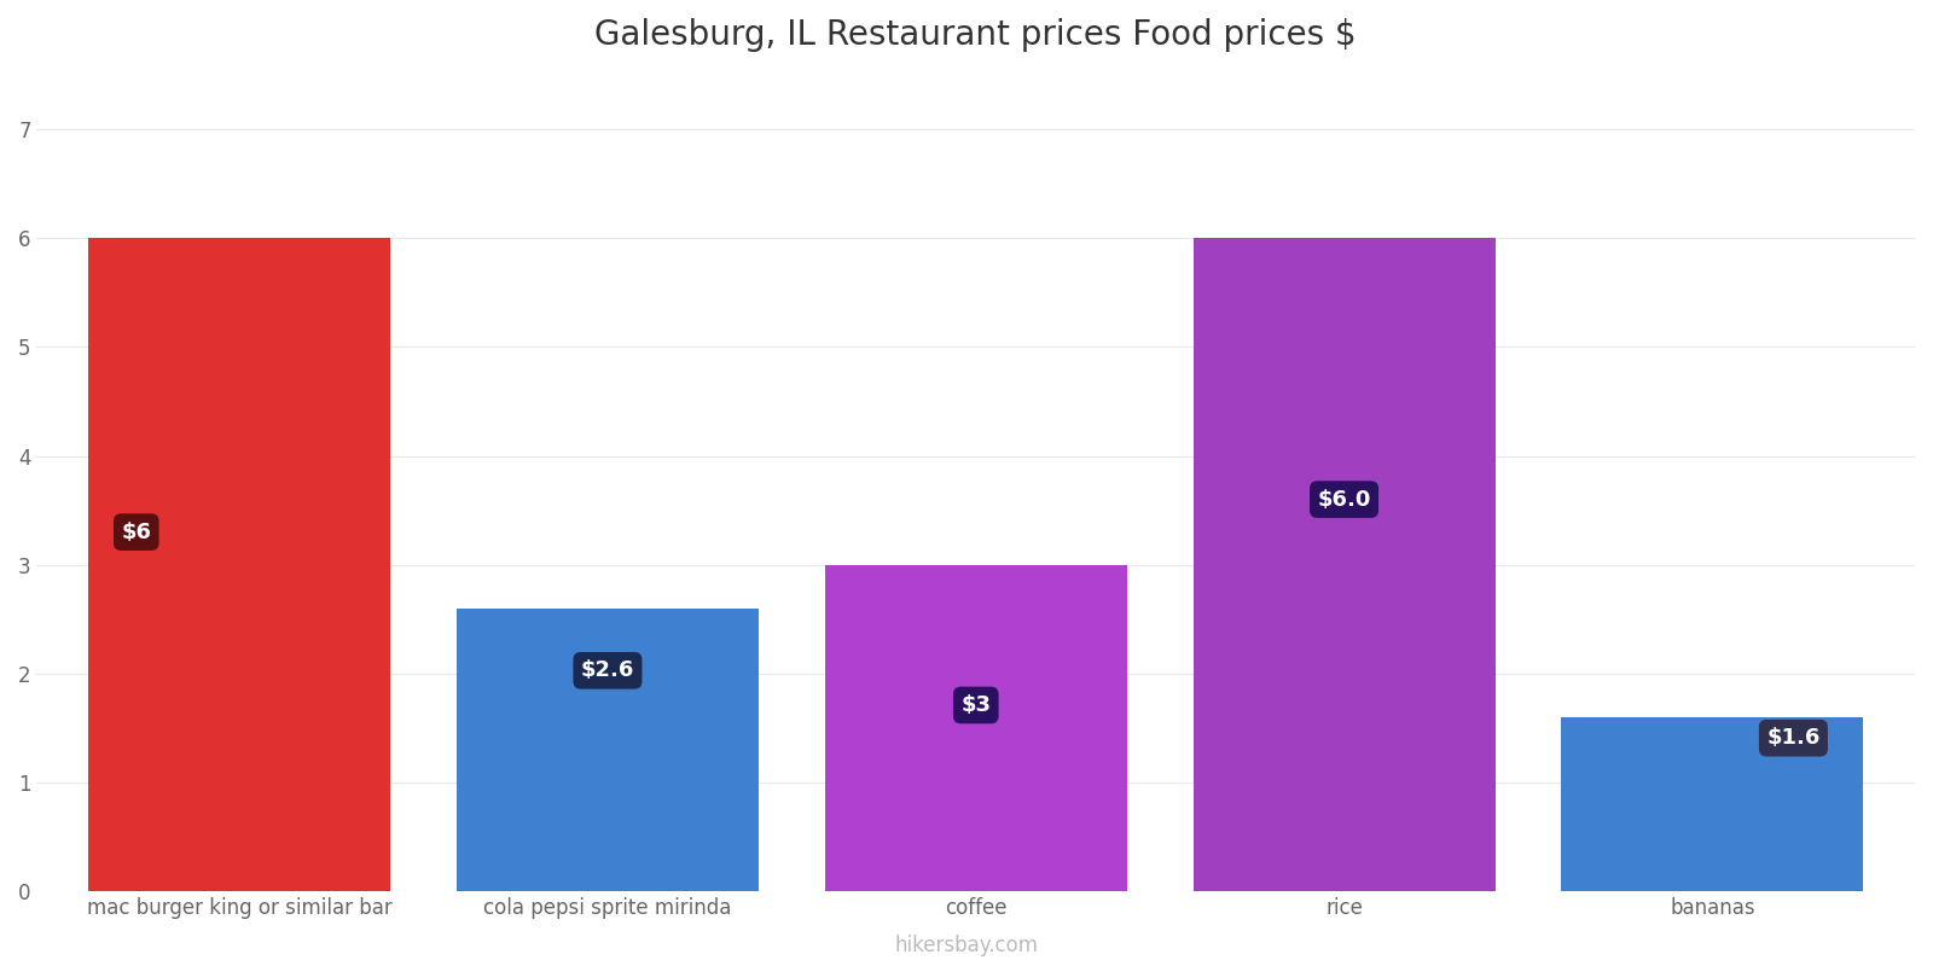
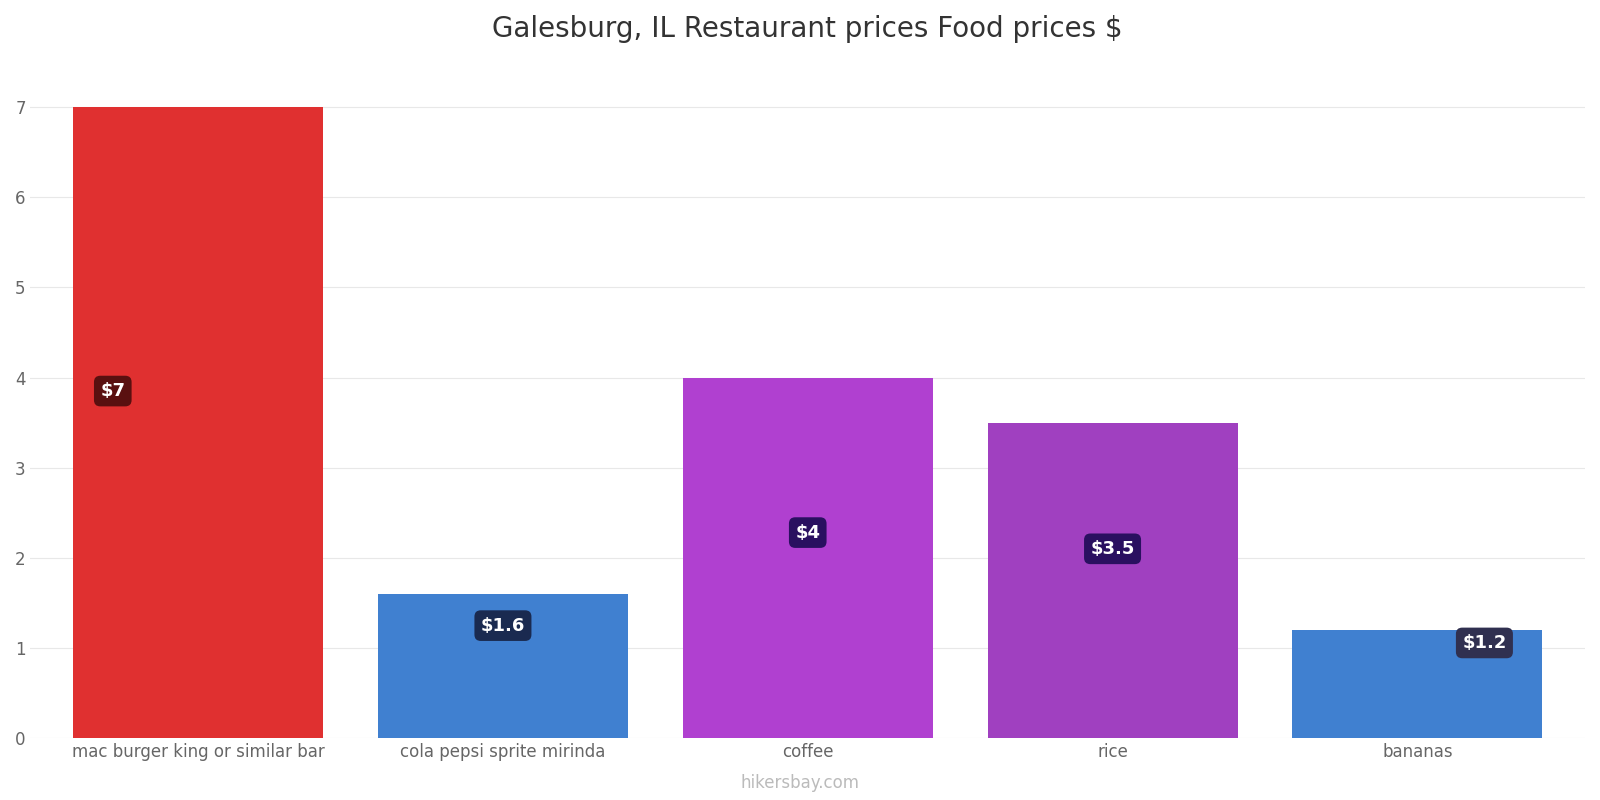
mac burger king or similar bar: $6 -> $7
cola pepsi sprite mirinda: $2.6 -> $1.6
coffee: $3 -> $4
rice: $6.0 -> $3.5
bananas: $1.6 -> $1.2
